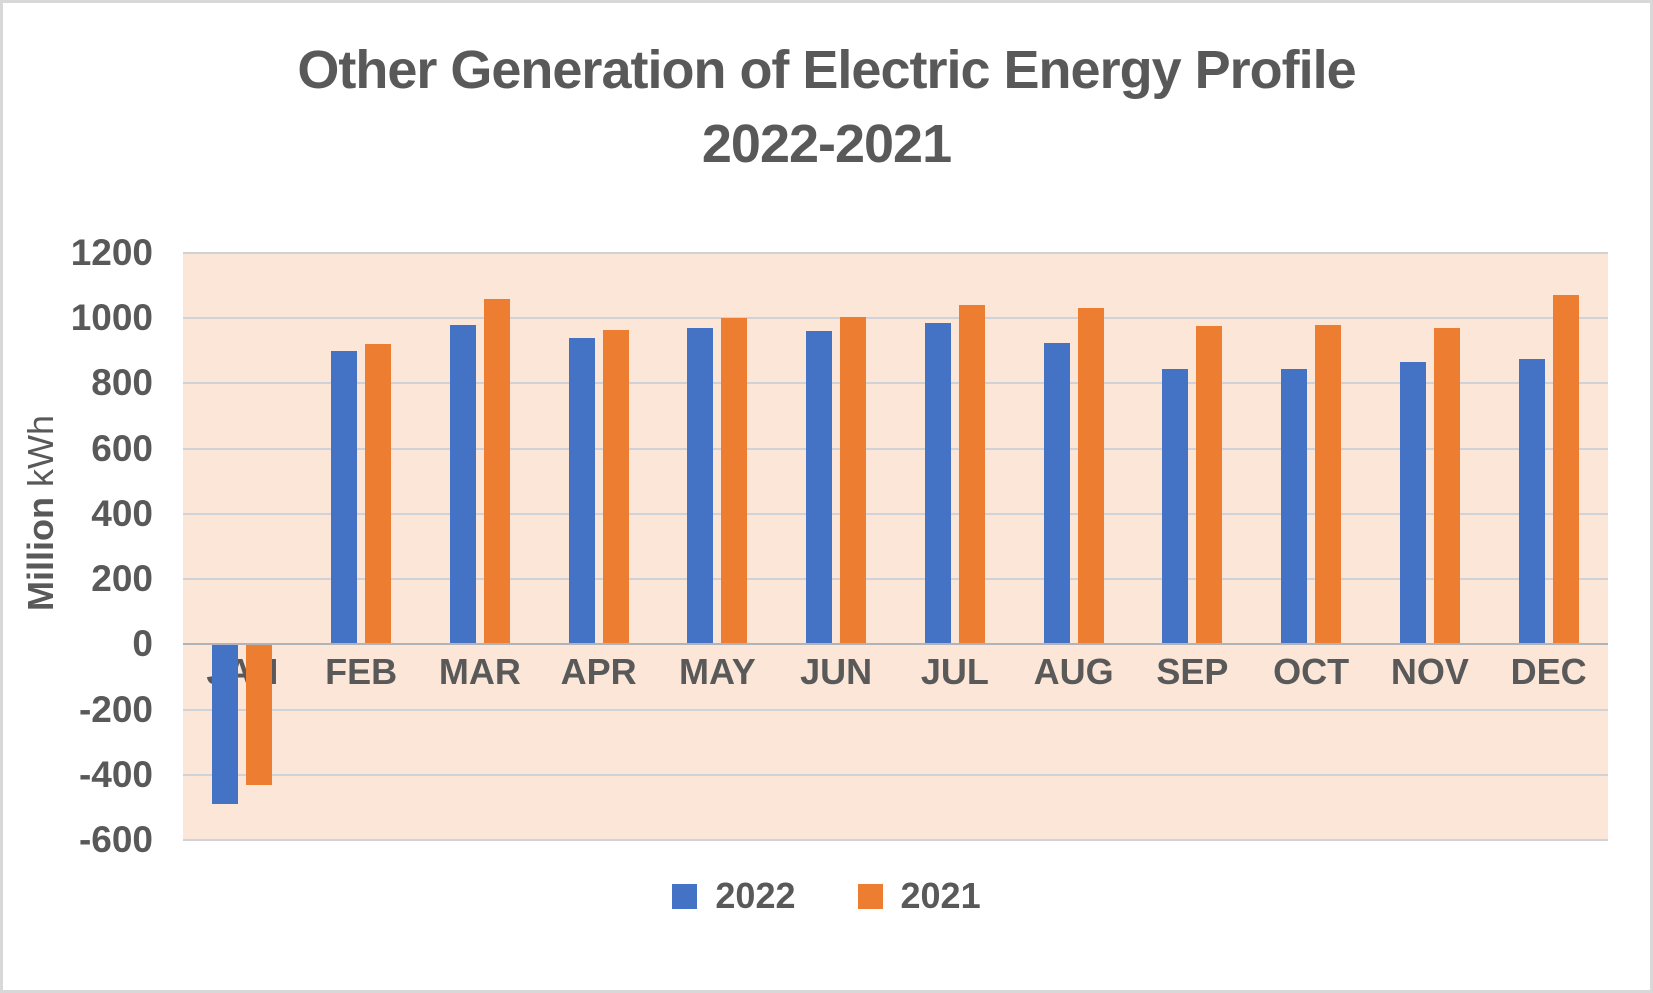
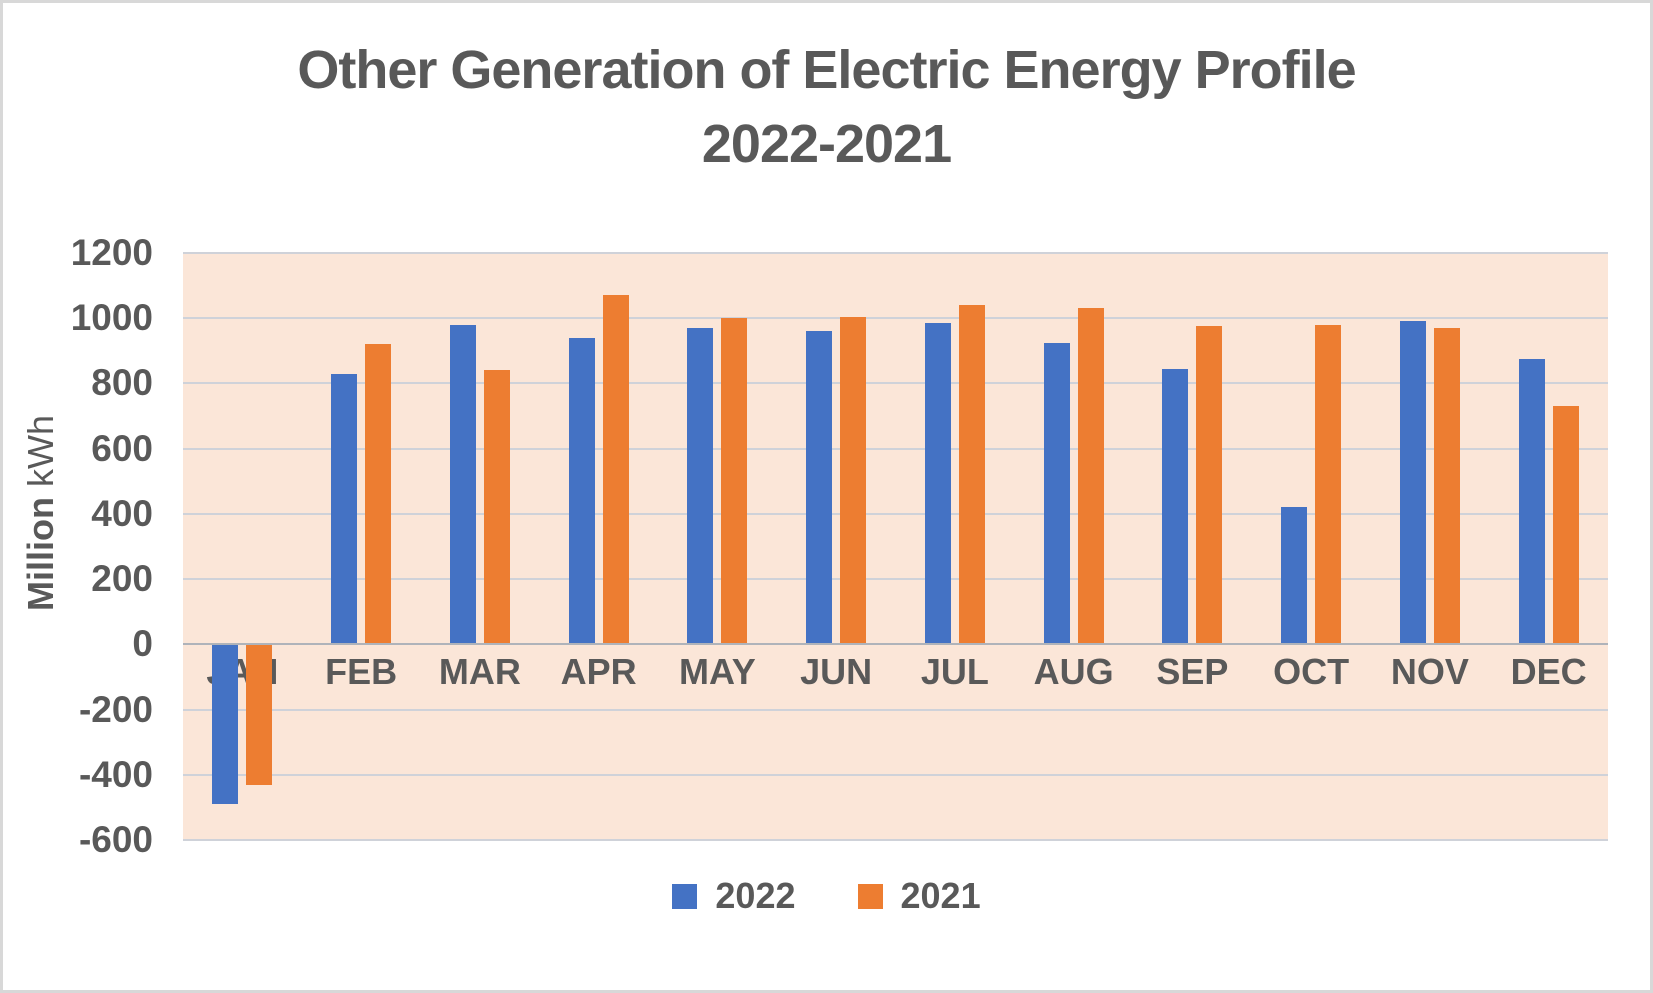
2022/FEB: 900 -> 830
2021/MAR: 1060 -> 840
2021/APR: 960 -> 1070
2022/OCT: 840 -> 420
2022/NOV: 860 -> 990
2021/DEC: 1070 -> 730
